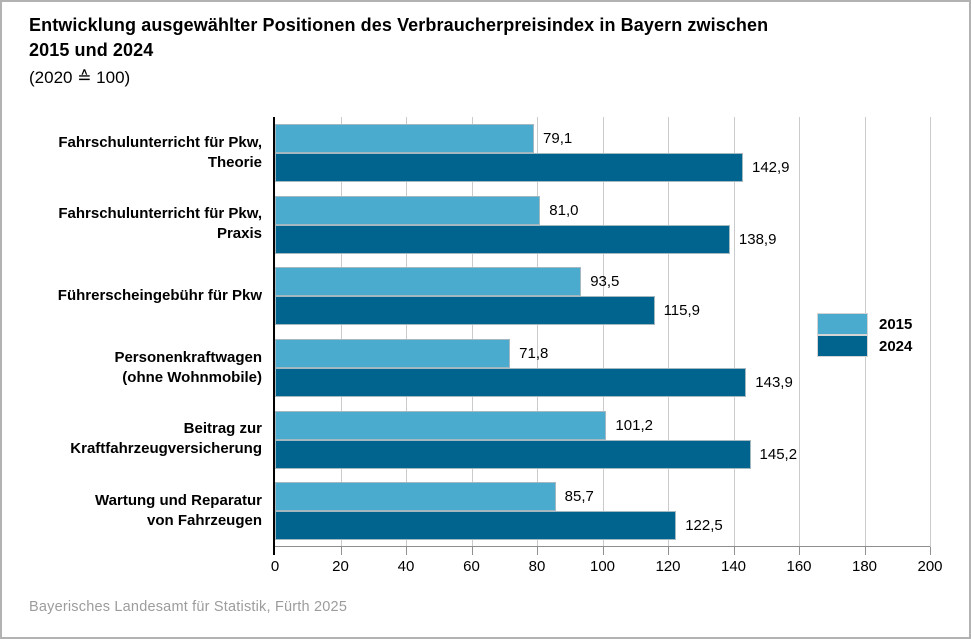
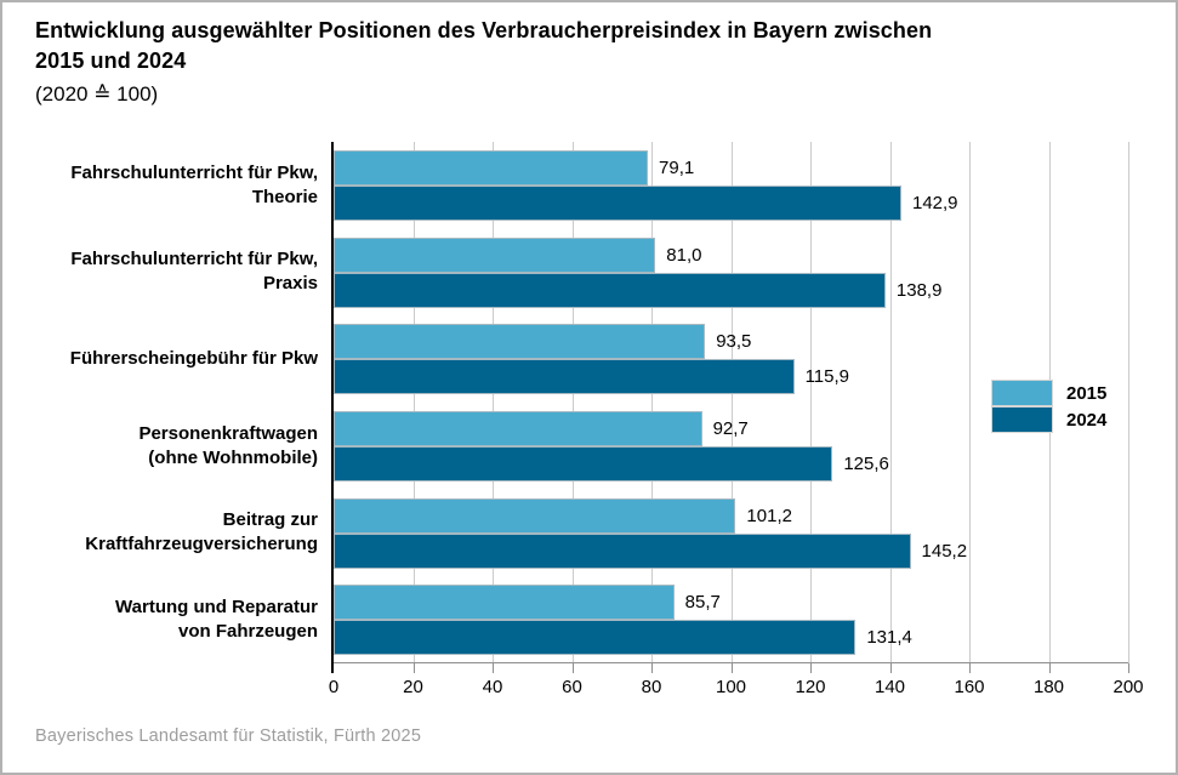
2015/Personenkraftwagen (ohne Wohnmobile): 71,8 -> 92,7
2024/Personenkraftwagen (ohne Wohnmobile): 143,9 -> 125,6
2024/Wartung und Reparatur von Fahrzeugen: 122,5 -> 131,4
